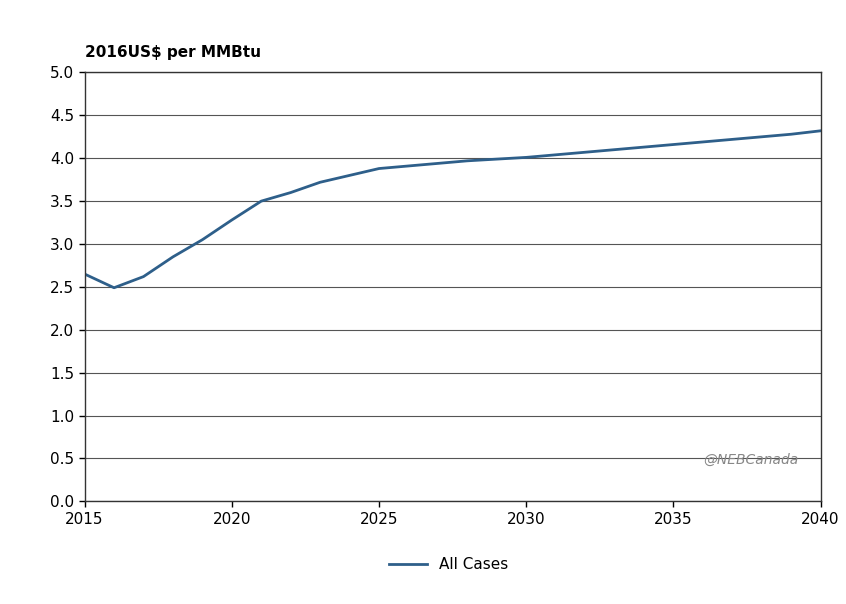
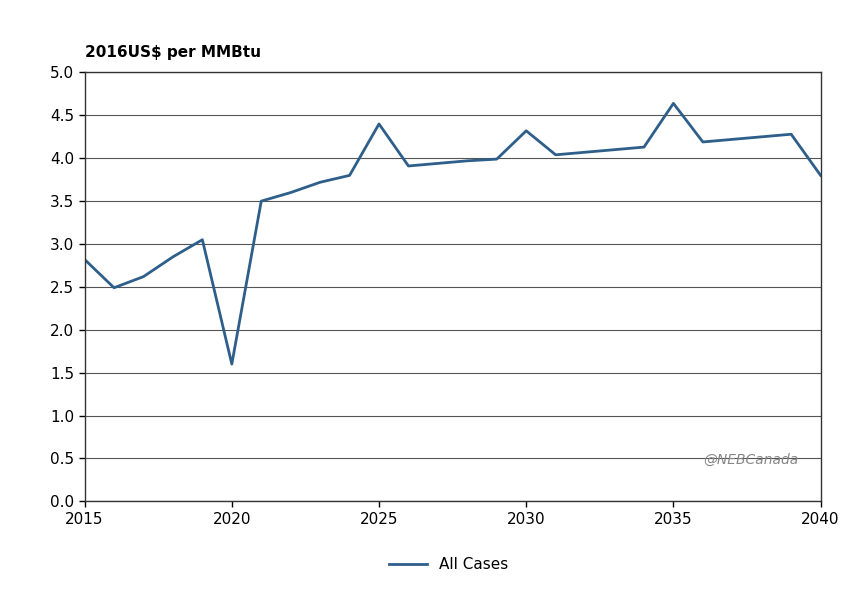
2015: 2.65 -> 2.82
2020: 3.28 -> 1.60
2025: 3.88 -> 4.40
2030: 4.01 -> 4.32
2035: 4.16 -> 4.64
2040: 4.32 -> 3.80
